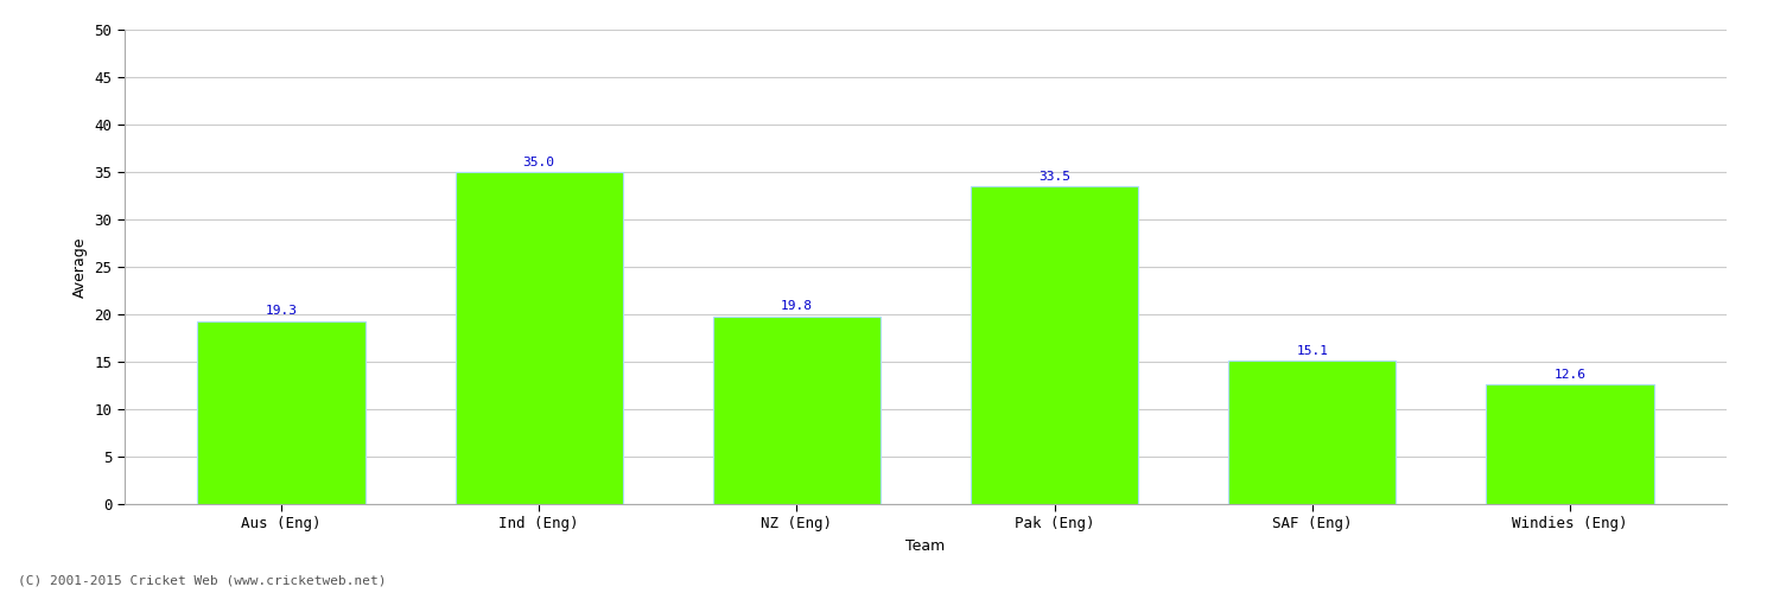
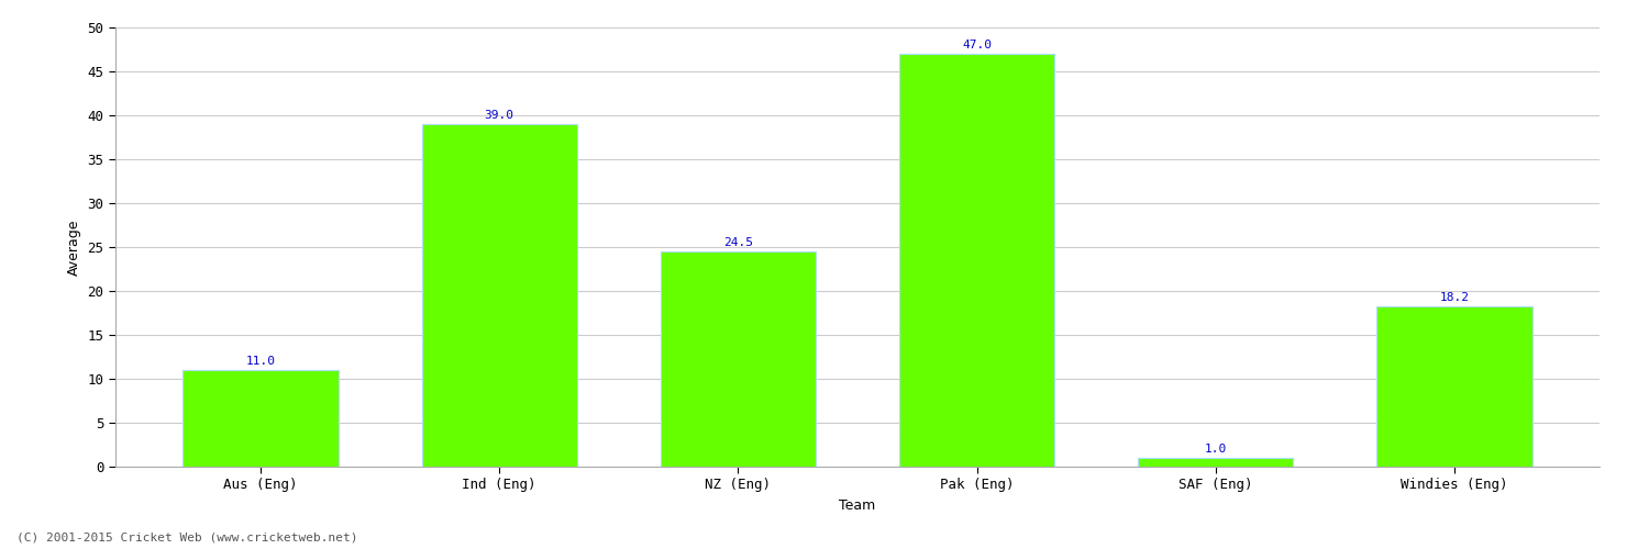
Aus (Eng): 19.3 -> 11.0
Ind (Eng): 35.0 -> 39.0
NZ (Eng): 19.8 -> 24.5
Pak (Eng): 33.5 -> 47.0
SAF (Eng): 15.1 -> 1.0
Windies (Eng): 12.6 -> 18.2
